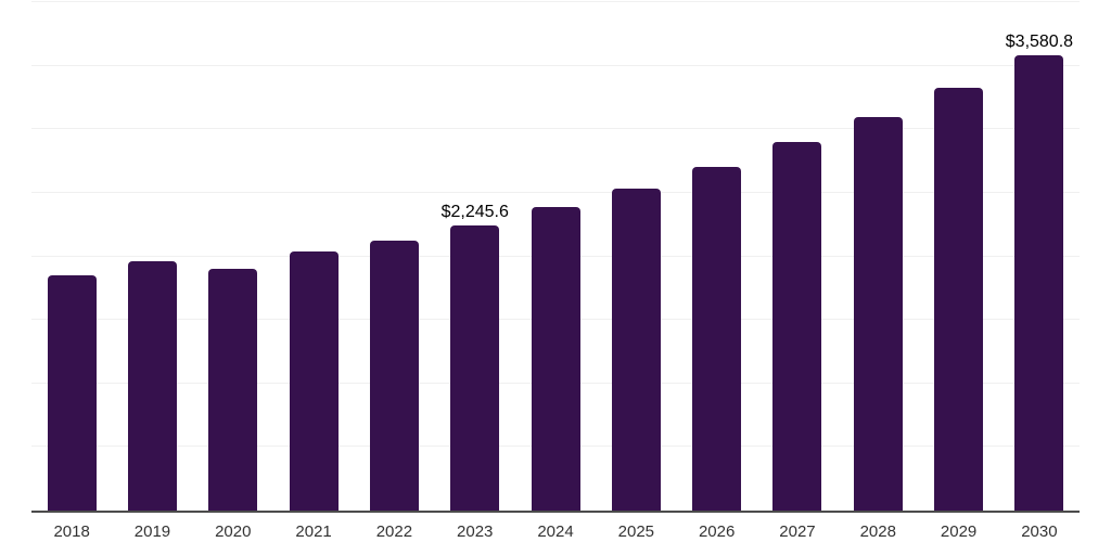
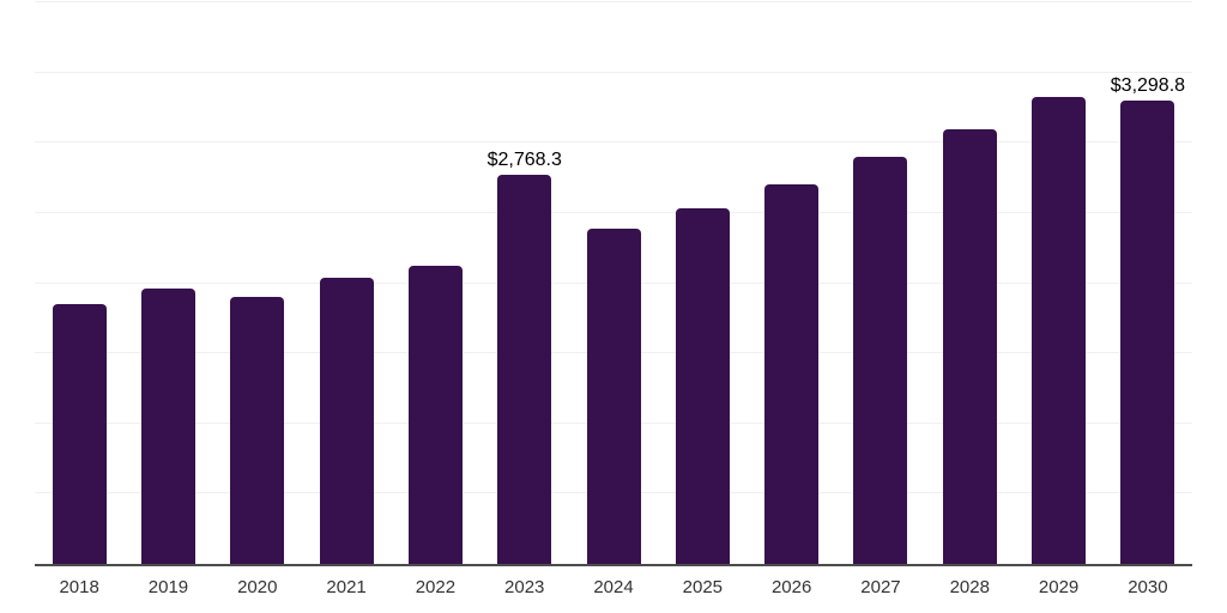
2023: $2,245.6 -> $2,768.3
2030: $3,580.8 -> $3,298.8
